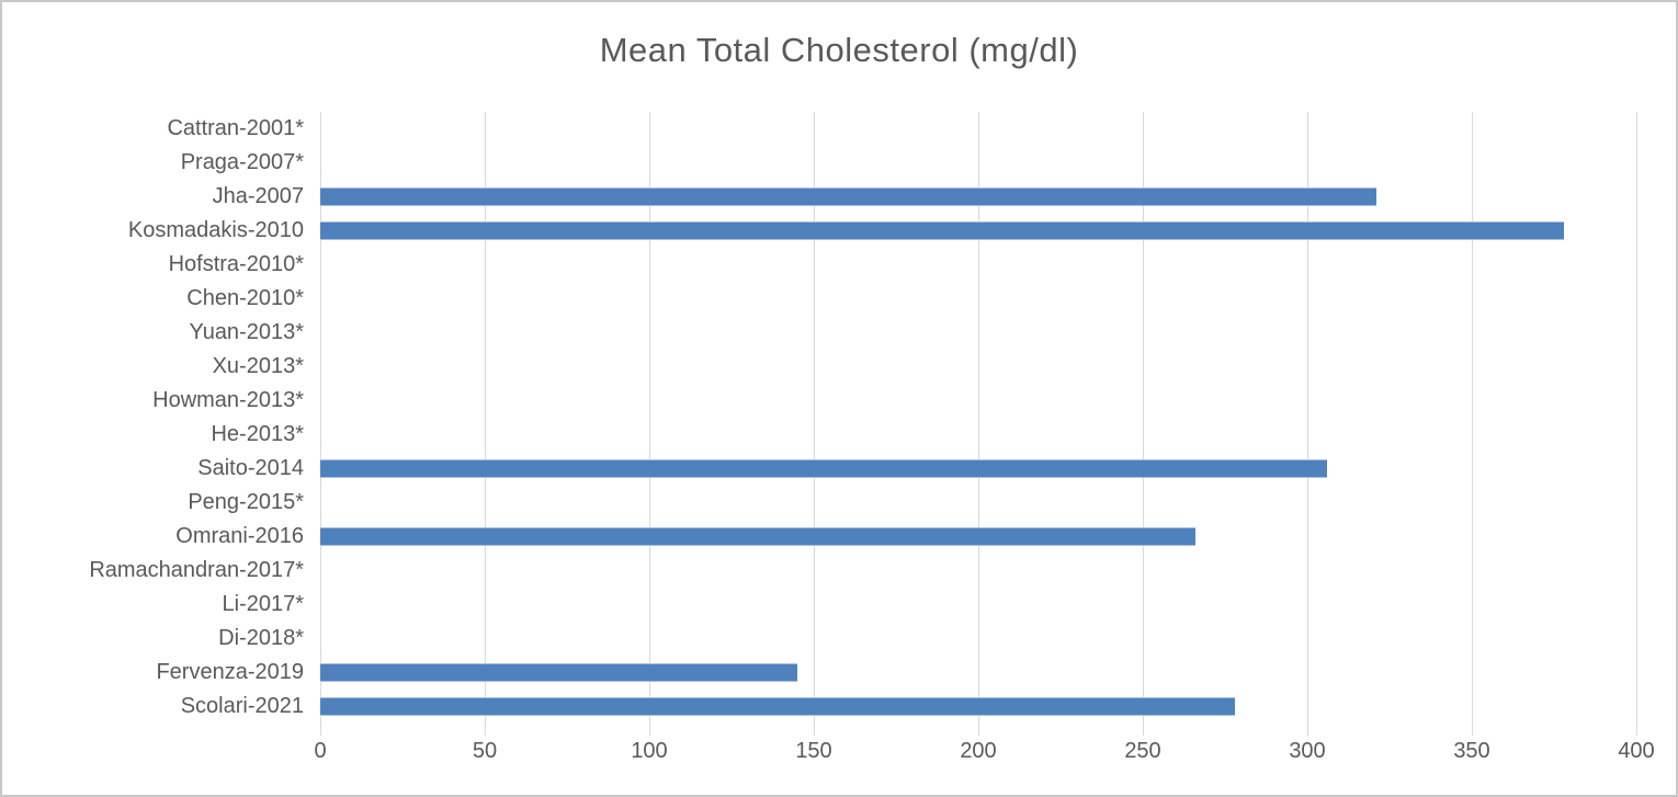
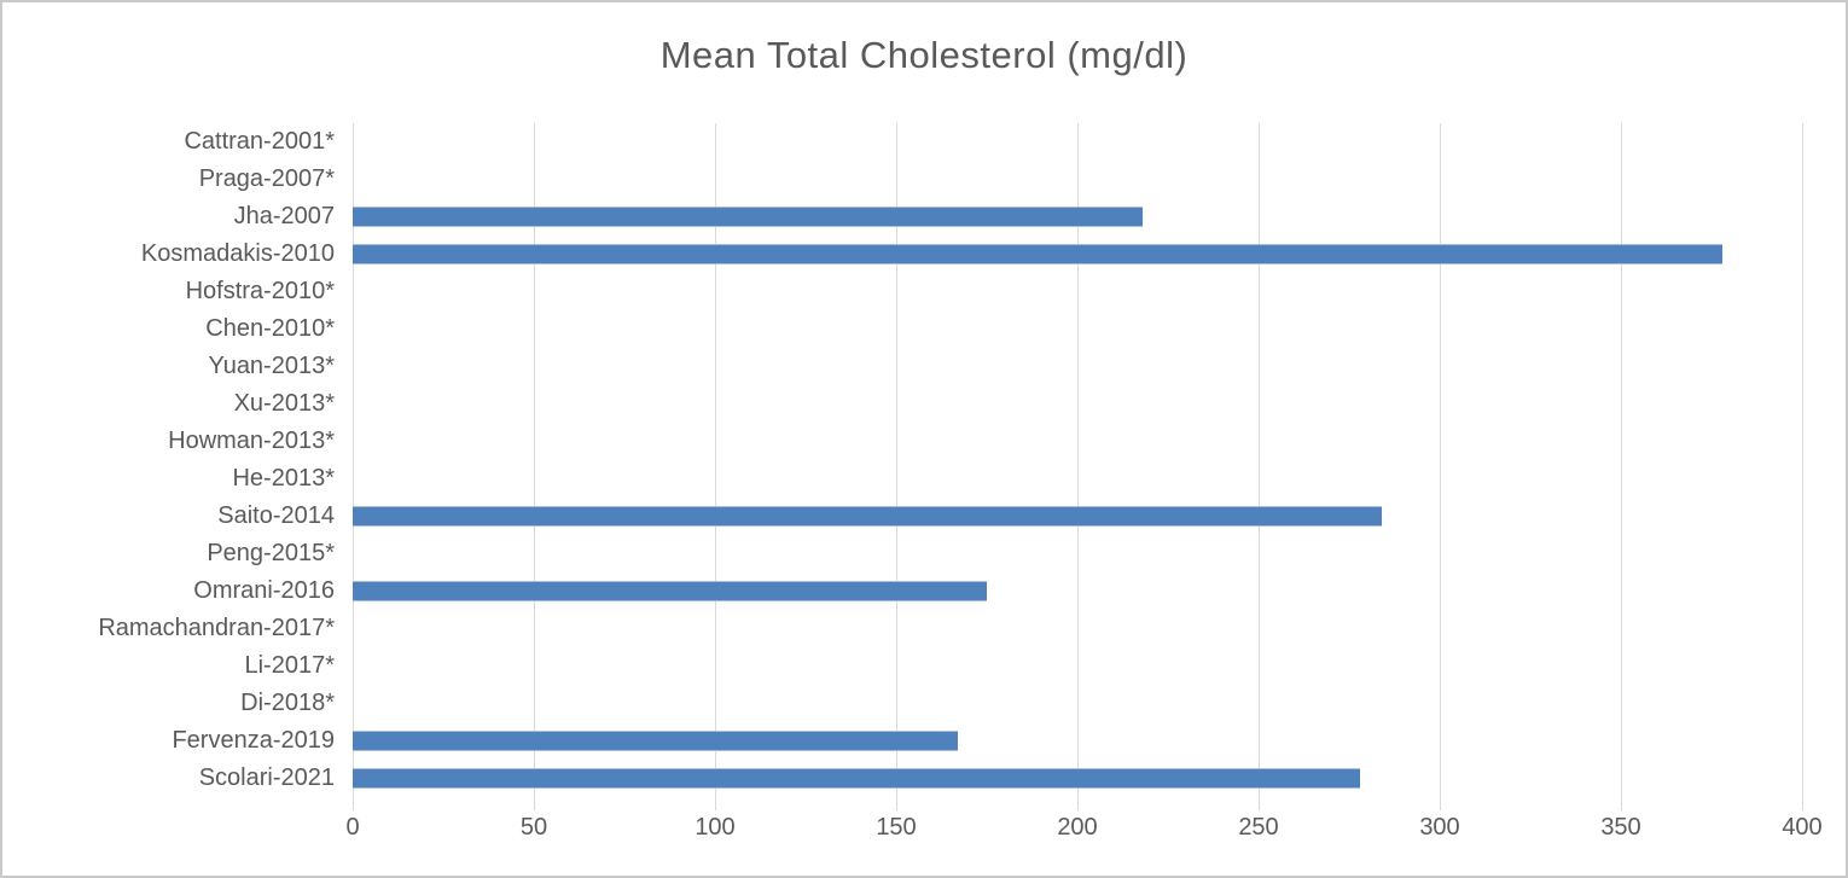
Jha-2007: 321 -> 218
Saito-2014: 306 -> 284
Omrani-2016: 266 -> 175
Fervenza-2019: 145 -> 167
